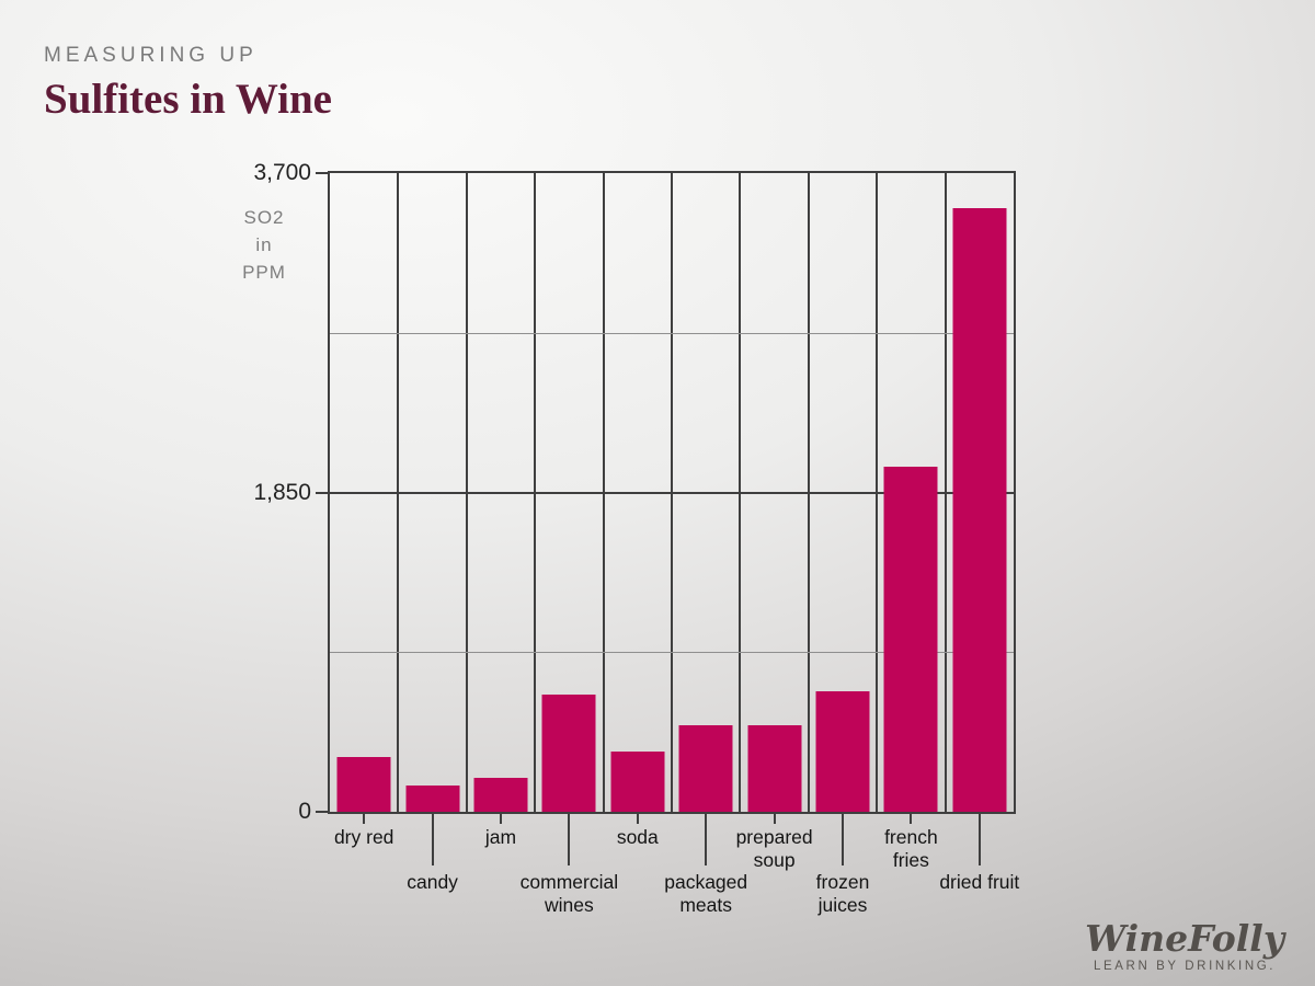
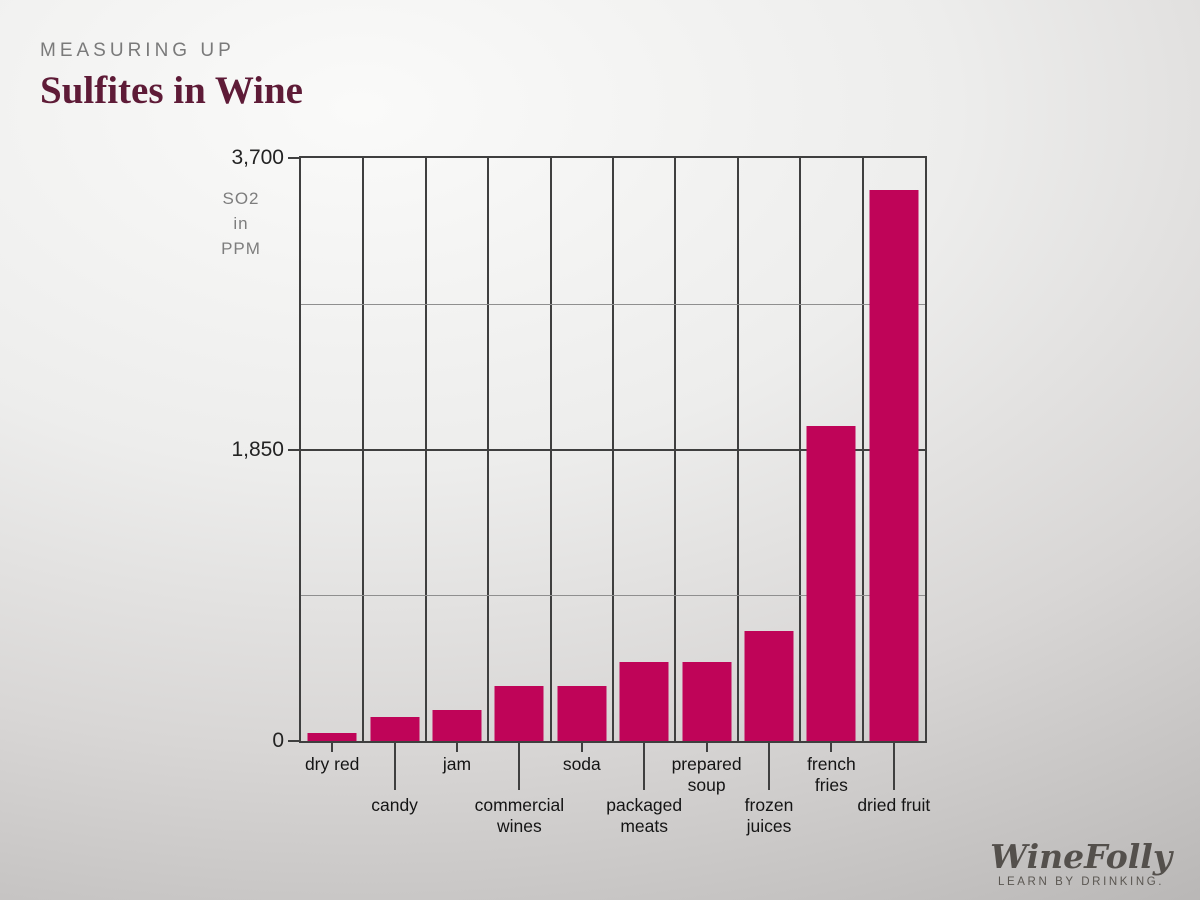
dry red: 320 -> 50
commercial wines: 680 -> 350
